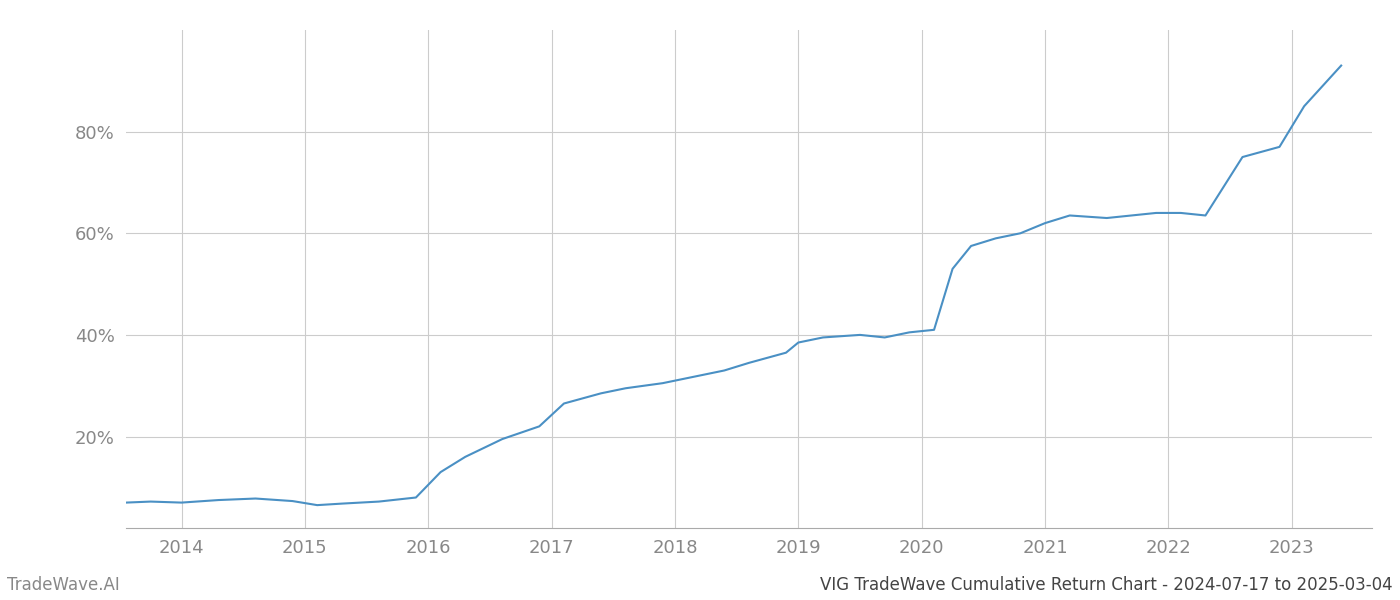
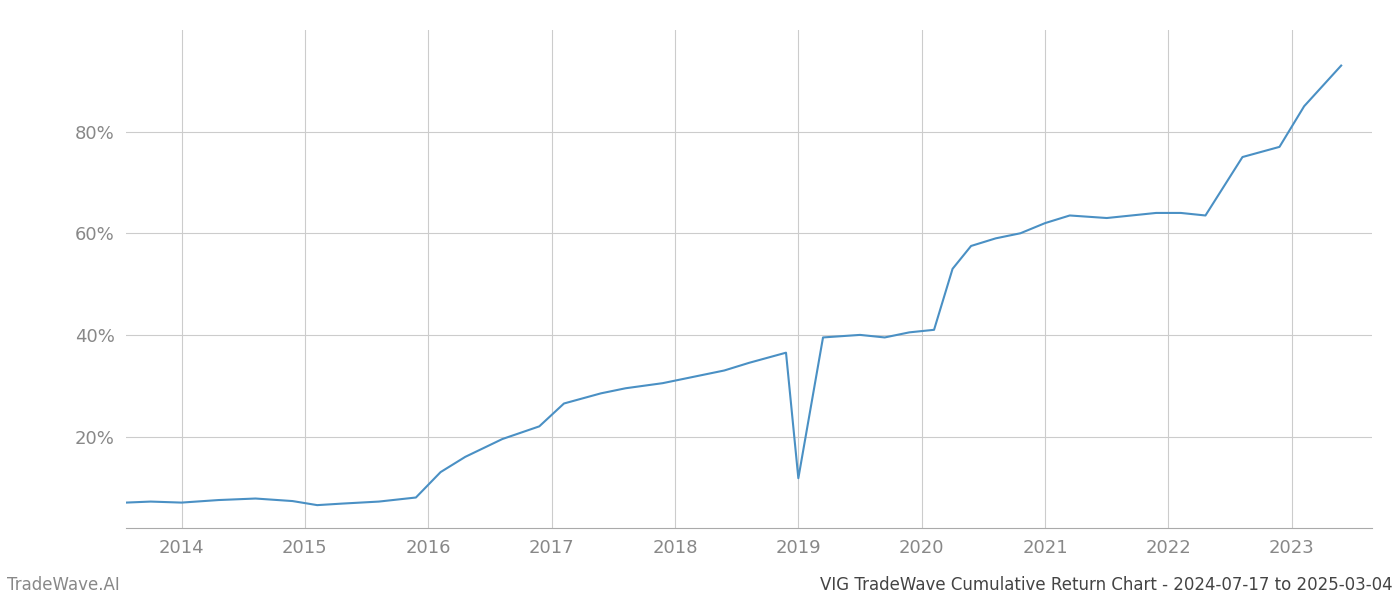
2019: 38.5% -> 11.8%
